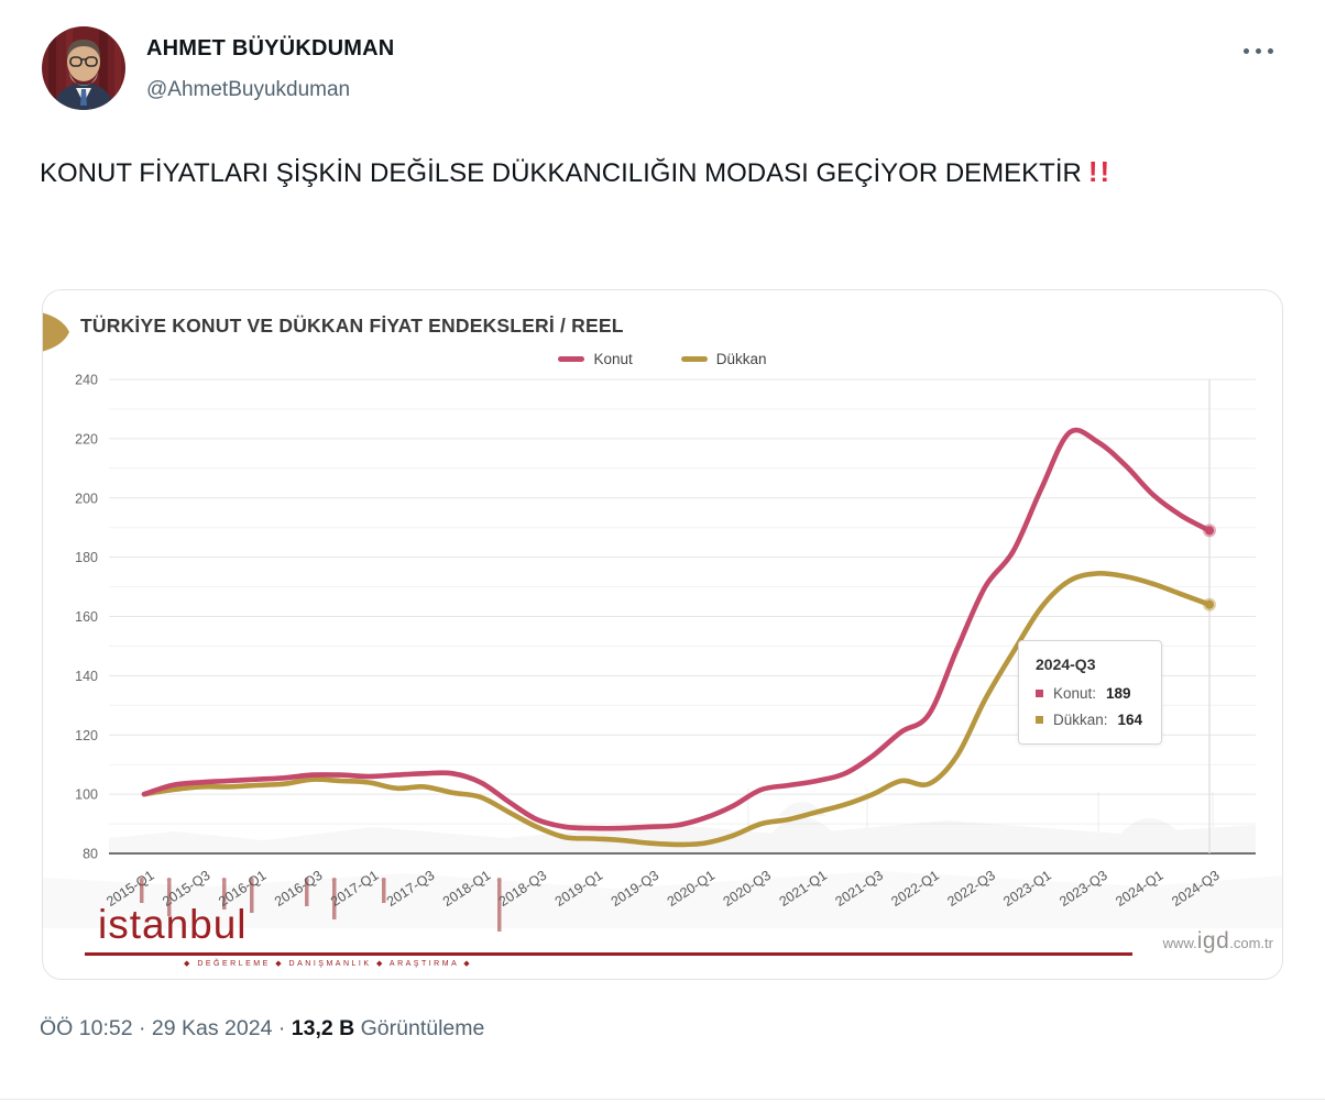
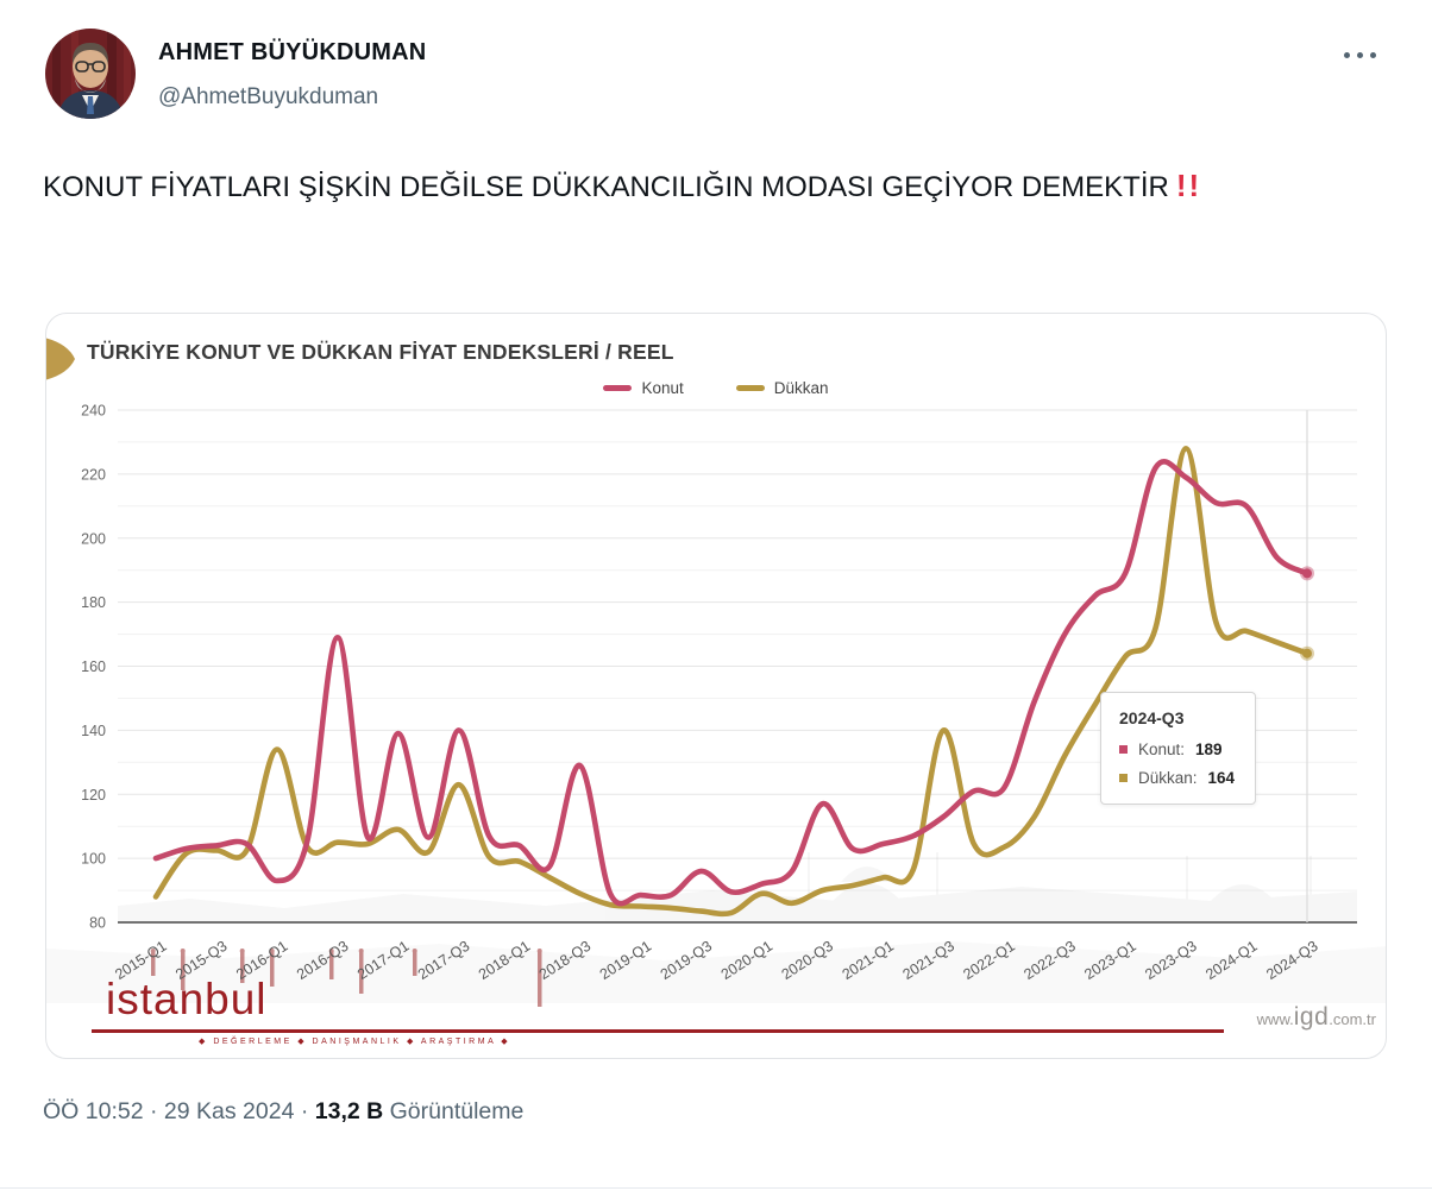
Dükkan/2015-Q1: 100 -> 88
Konut/2016-Q1: 105 -> 93
Dükkan/2016-Q1: 103 -> 134
Konut/2016-Q3: 106 -> 169
Konut/2017-Q1: 106 -> 139
Dükkan/2017-Q1: 104 -> 109
Konut/2017-Q3: 107 -> 140
Dükkan/2017-Q3: 102 -> 123
Konut/2018-Q3: 92 -> 129
Konut/2019-Q3: 89 -> 96
Dükkan/2020-Q1: 84 -> 89
Konut/2020-Q3: 102 -> 117
Dükkan/2021-Q3: 100 -> 140
Konut/2022-Q1: 127 -> 122
Konut/2023-Q1: 203 -> 189
Dükkan/2023-Q3: 174 -> 228
Konut/2024-Q1: 201 -> 210
